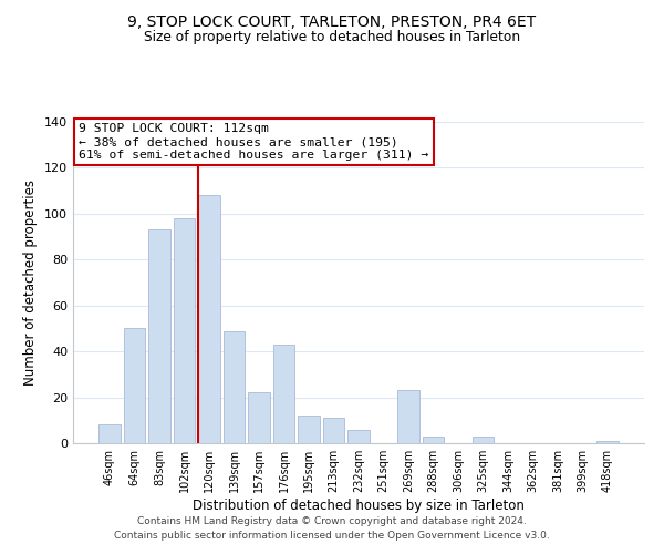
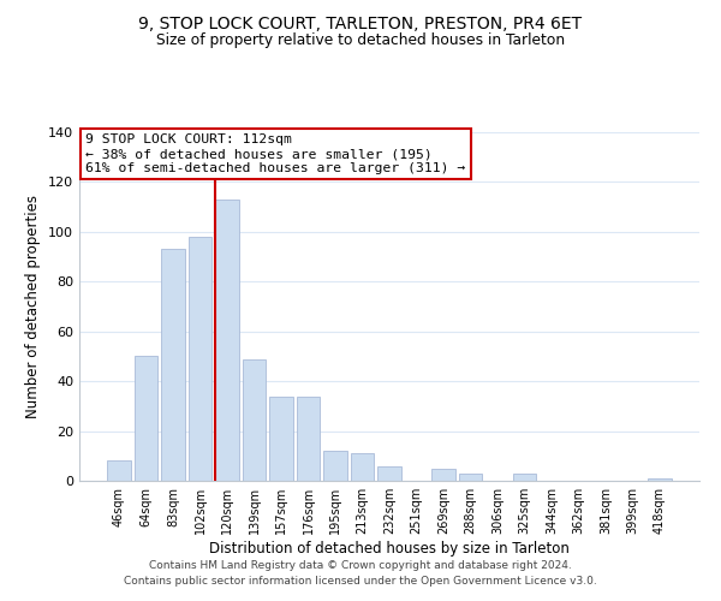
120sqm: 108 -> 113
157sqm: 22 -> 34
176sqm: 43 -> 34
269sqm: 23 -> 5
